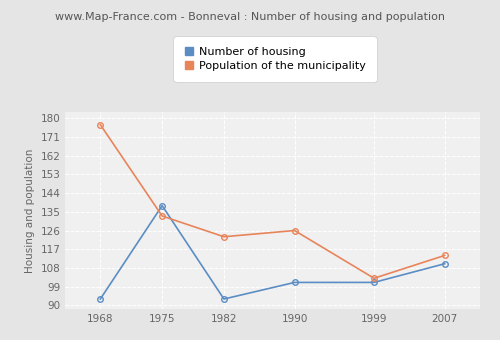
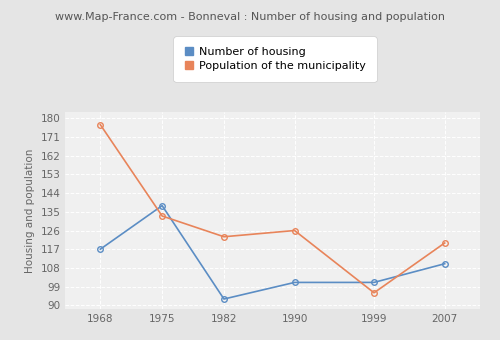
Number of housing/1968: 93 -> 117
Population of the municipality/1999: 103 -> 96
Population of the municipality/2007: 114 -> 120
